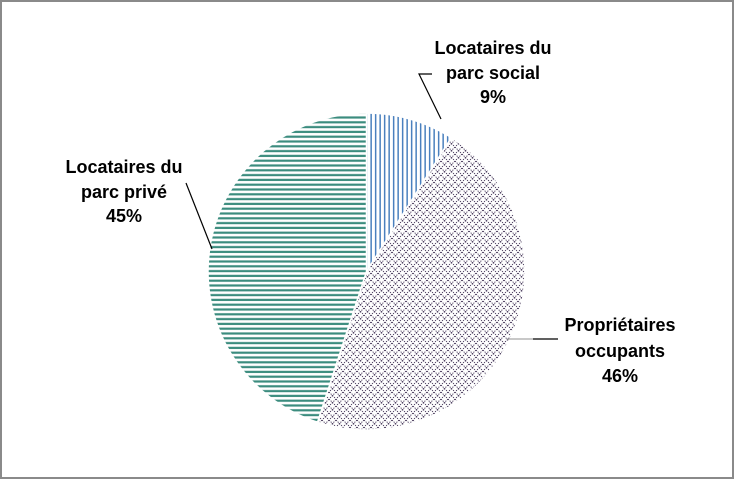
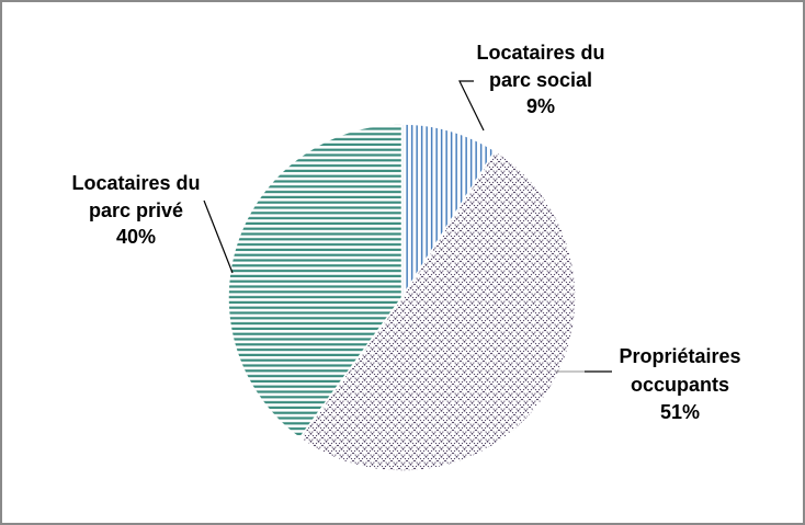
Propriétaires occupants: 46% -> 51%
Locataires du parc privé: 45% -> 40%
